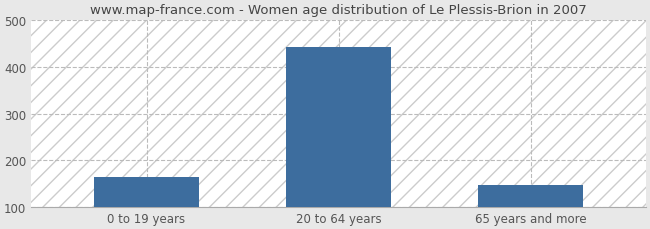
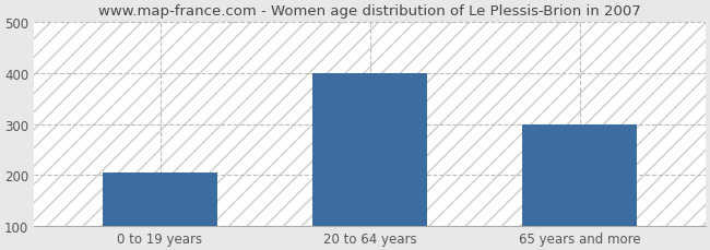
0 to 19 years: 165 -> 205
20 to 64 years: 443 -> 400
65 years and more: 148 -> 300
